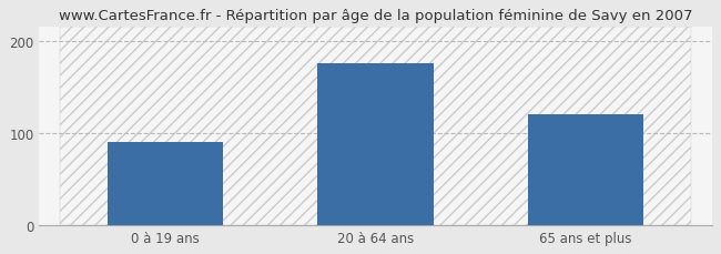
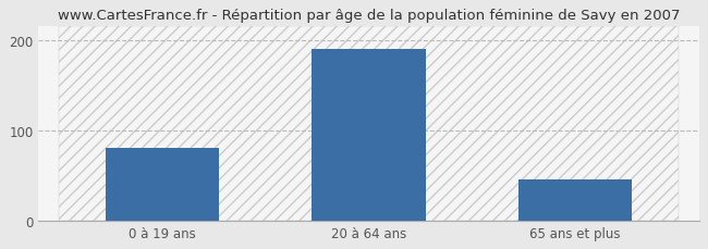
0 à 19 ans: 90 -> 80
20 à 64 ans: 176 -> 190
65 ans et plus: 120 -> 45
